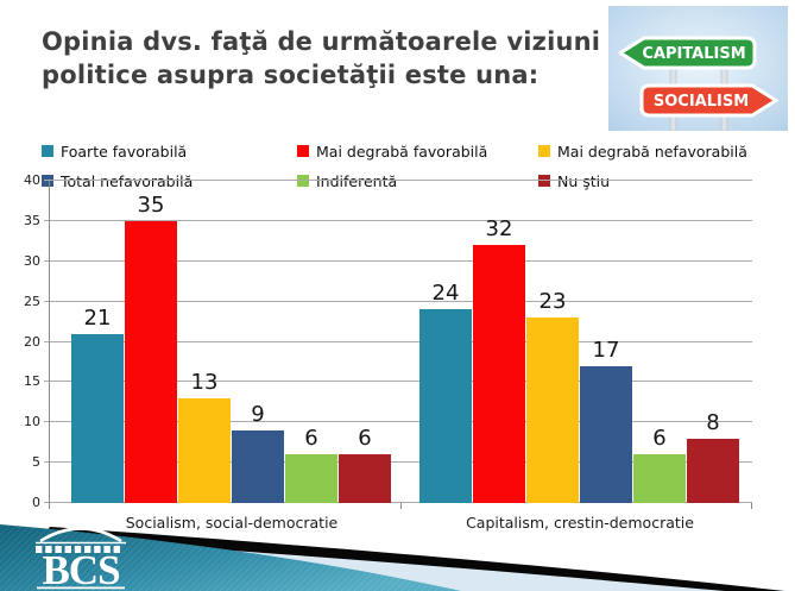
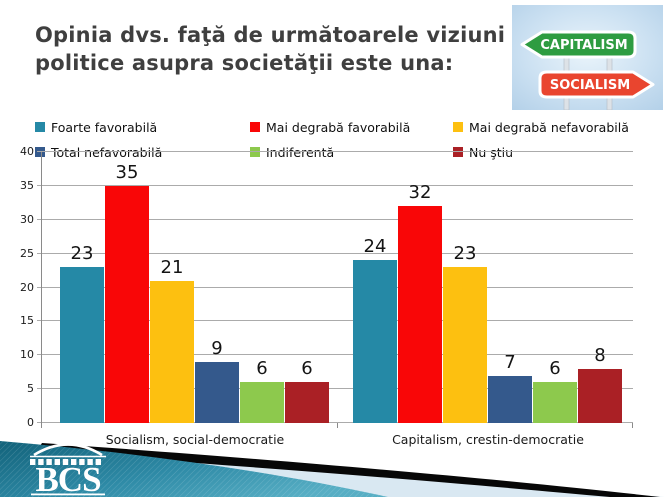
Foarte favorabilă/Socialism, social-democratie: 21 -> 23
Mai degrabă nefavorabilă/Socialism, social-democratie: 13 -> 21
Total nefavorabilă/Capitalism, crestin-democratie: 17 -> 7
